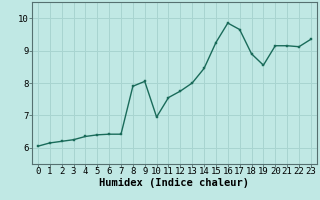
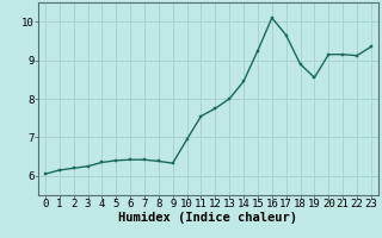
8: 7.90 -> 6.38
9: 8.05 -> 6.33
16: 9.85 -> 10.10
